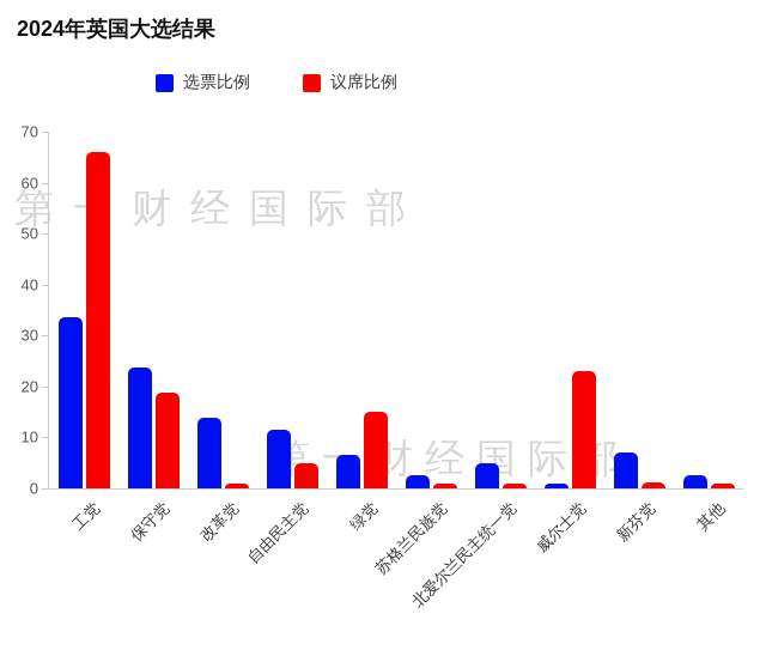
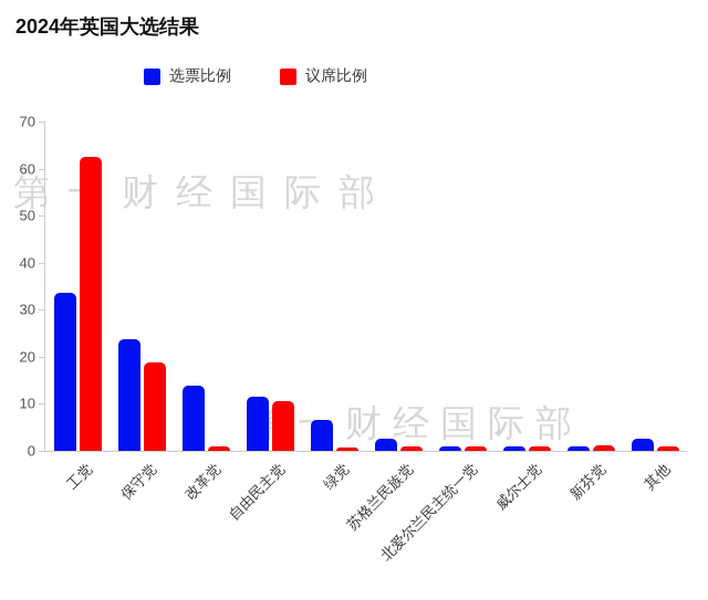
议席比例/工党: 66 -> 62
议席比例/自由民主党: 5 -> 11
议席比例/绿党: 15 -> 1
选票比例/北爱尔兰民主统一党: 5 -> 1
议席比例/威尔士党: 23 -> 1
选票比例/新芬党: 7 -> 1
